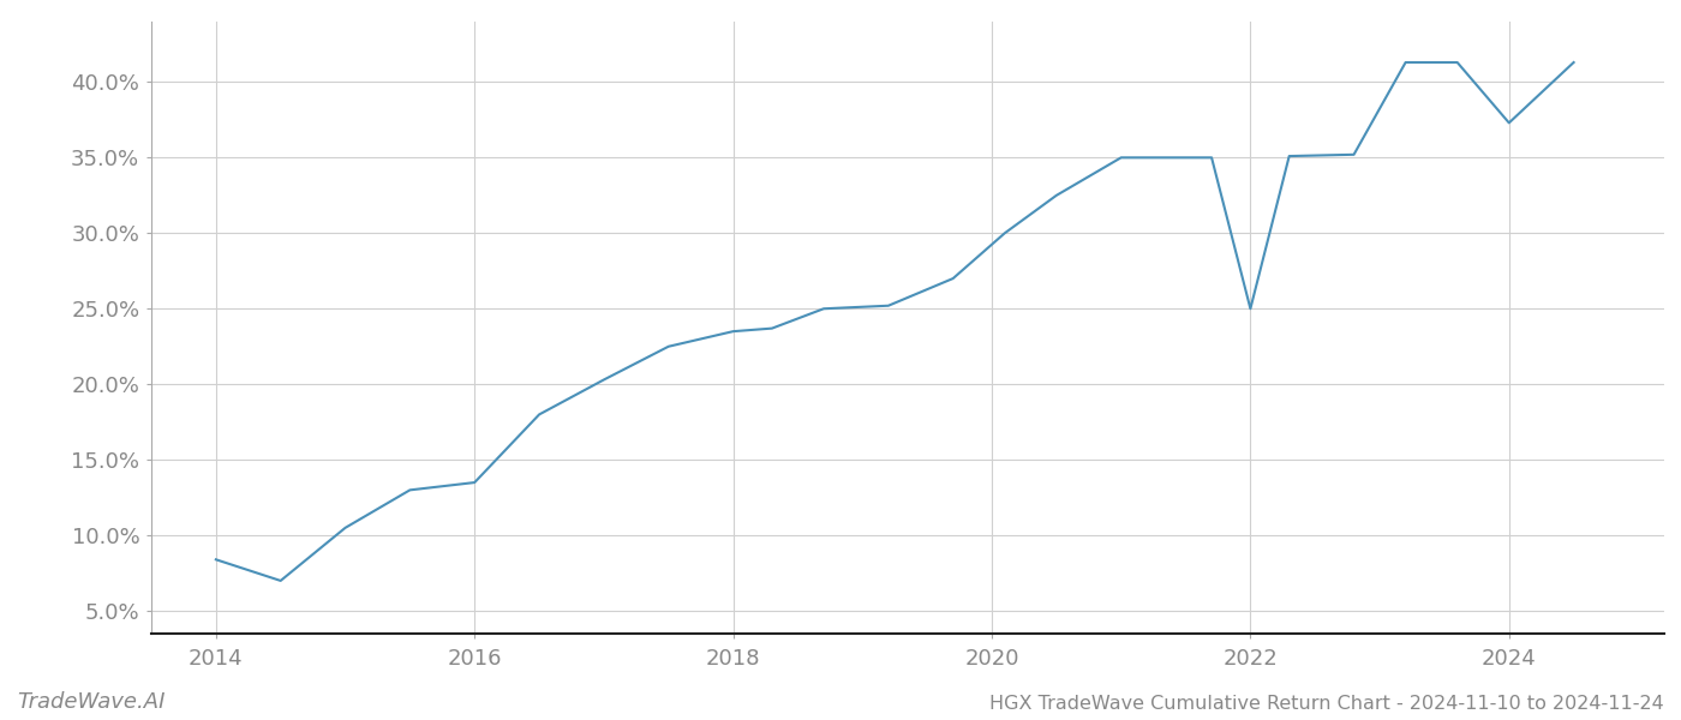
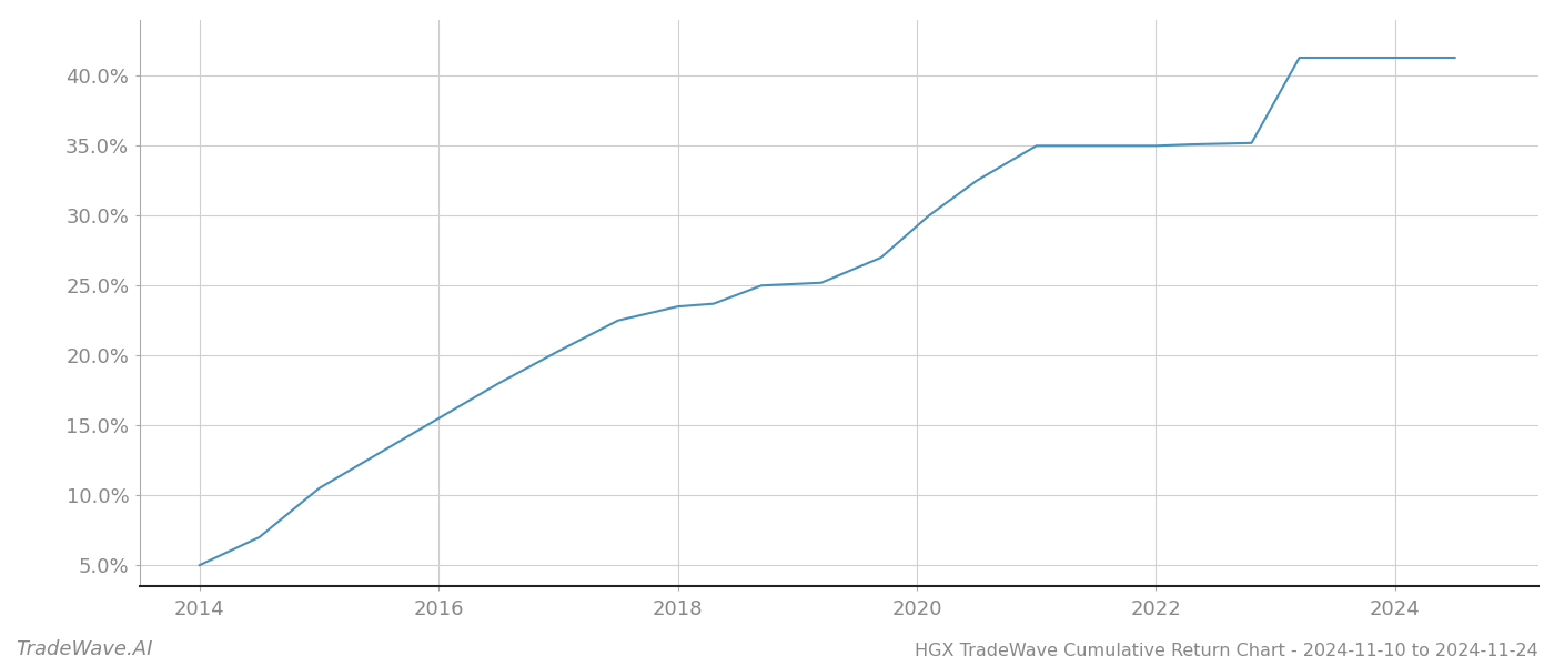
2014: 8.4% -> 5.0%
2016: 13.5% -> 15.5%
2022: 25.0% -> 35.0%
2024: 37.3% -> 41.3%
